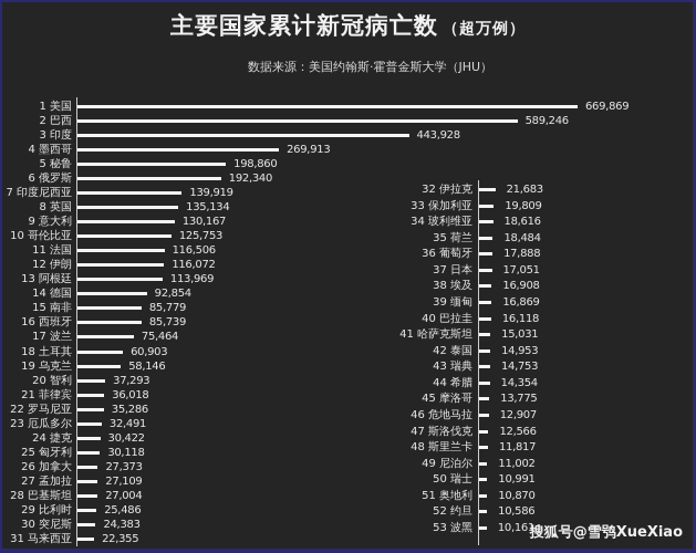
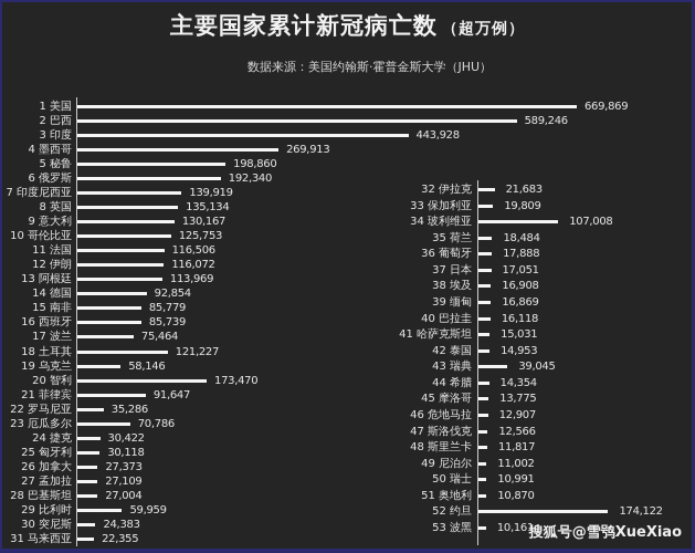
18 土耳其: 60,903 -> 121,227
20 智利: 37,293 -> 173,470
21 菲律宾: 36,018 -> 91,647
23 厄瓜多尔: 32,491 -> 70,786
29 比利时: 25,486 -> 59,959
34 玻利维亚: 18,616 -> 107,008
43 瑞典: 14,753 -> 39,045
52 约旦: 10,586 -> 174,122
